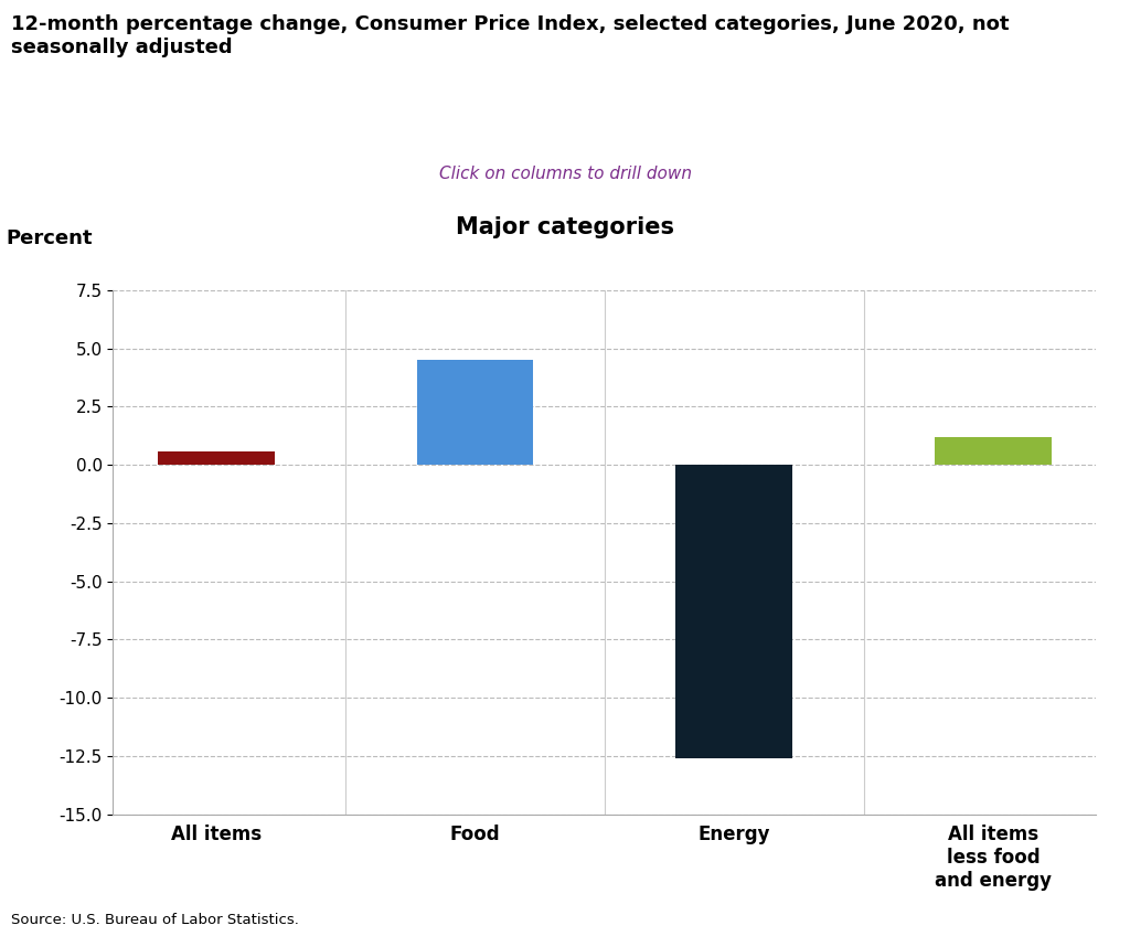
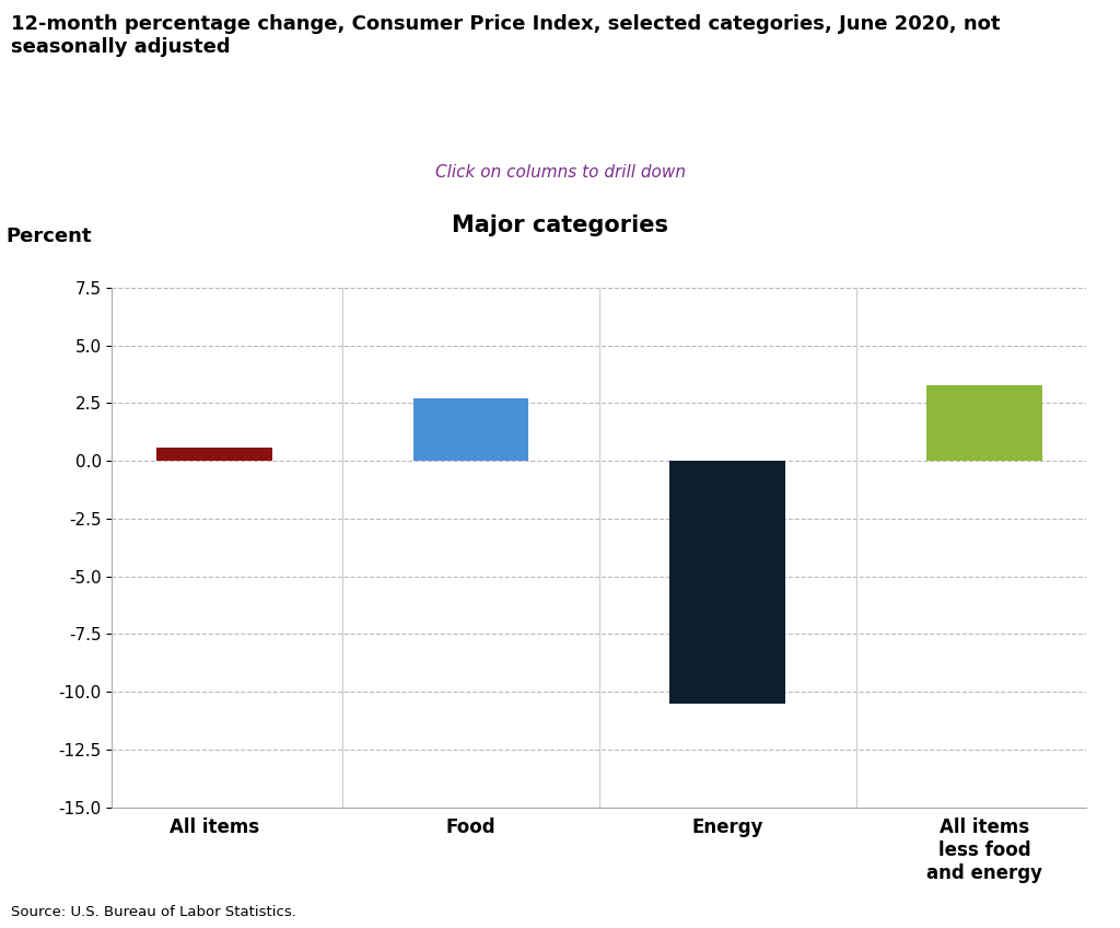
Food: 4.5 -> 2.7
Energy: -12.6 -> -10.5
All items less food and energy: 1.2 -> 3.3
